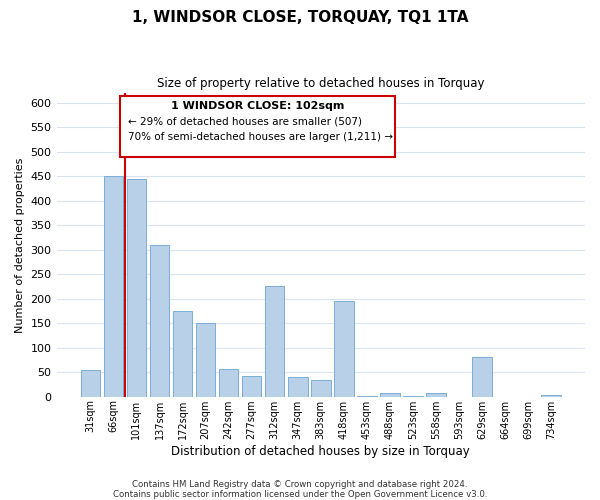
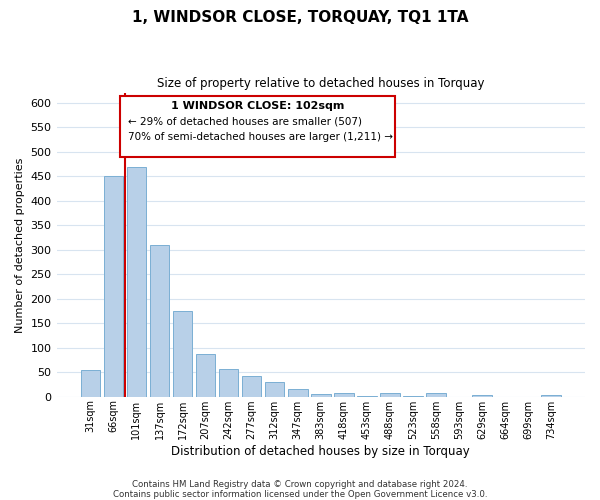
101sqm: 445 -> 470
207sqm: 150 -> 88
312sqm: 225 -> 30
347sqm: 40 -> 15
383sqm: 35 -> 6
418sqm: 195 -> 8
629sqm: 80 -> 3
